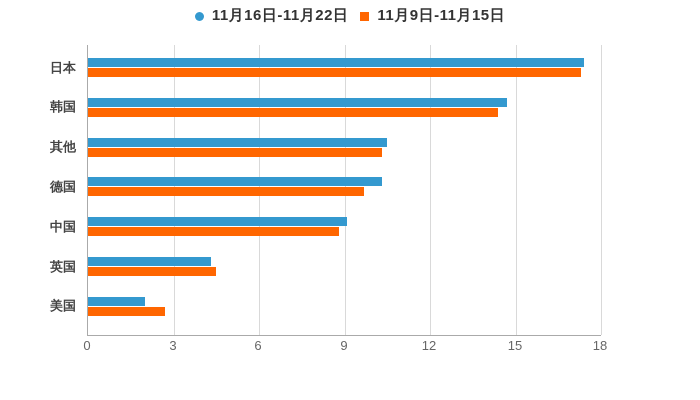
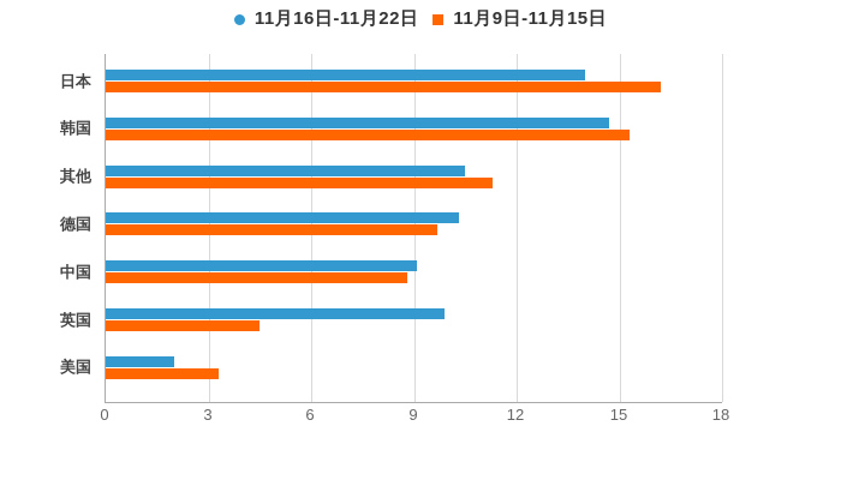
11月16日-11月22日/日本: 17.4 -> 14.0
11月9日-11月15日/日本: 17.3 -> 16.2
11月9日-11月15日/韩国: 14.4 -> 15.3
11月9日-11月15日/其他: 10.3 -> 11.3
11月16日-11月22日/英国: 4.3 -> 9.9
11月9日-11月15日/美国: 2.7 -> 3.3
